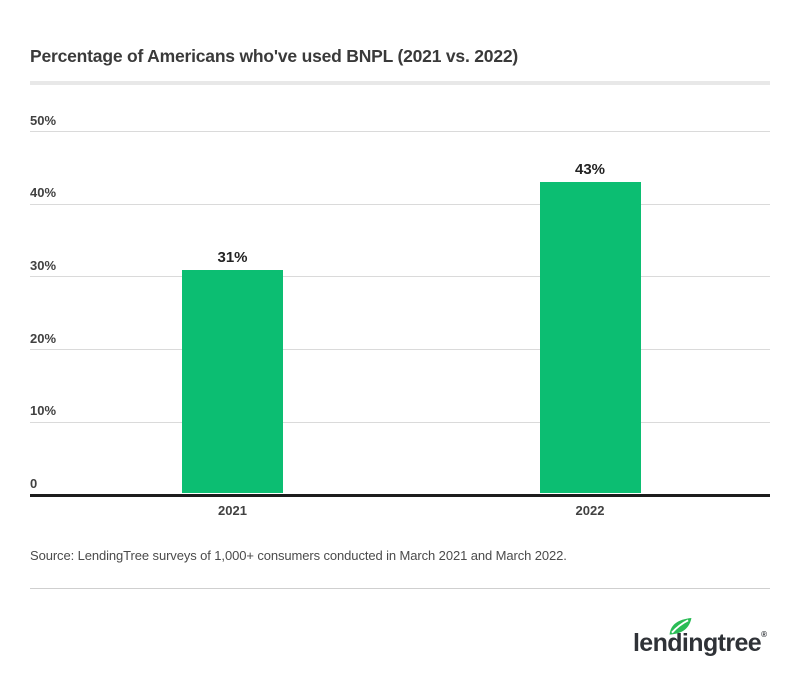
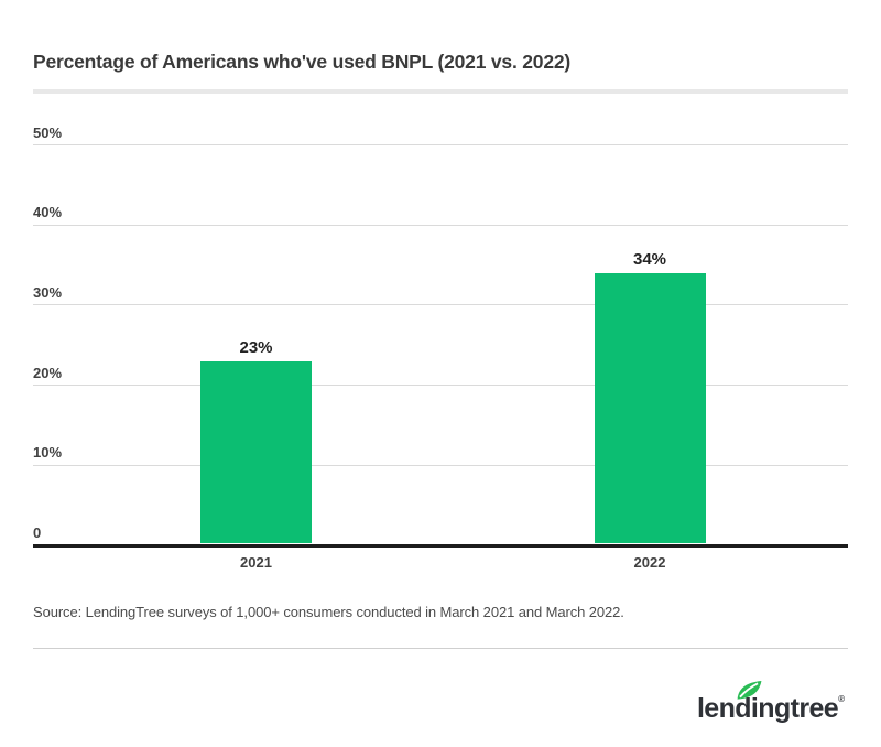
2021: 31% -> 23%
2022: 43% -> 34%
